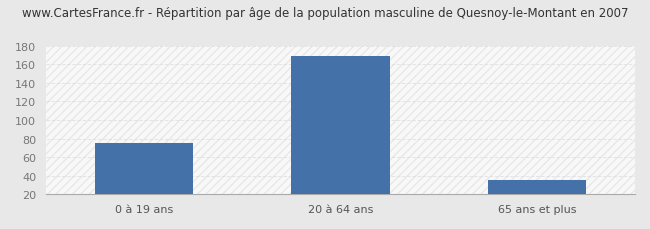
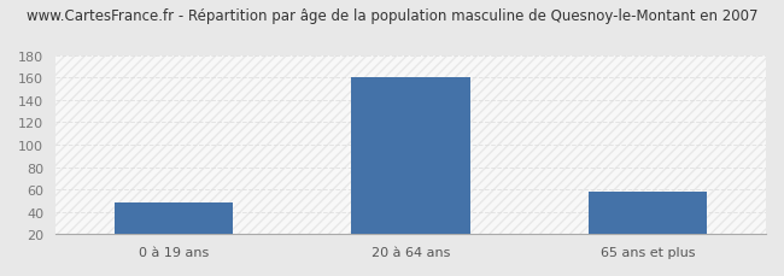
0 à 19 ans: 75 -> 48
20 à 64 ans: 169 -> 160
65 ans et plus: 35 -> 58
